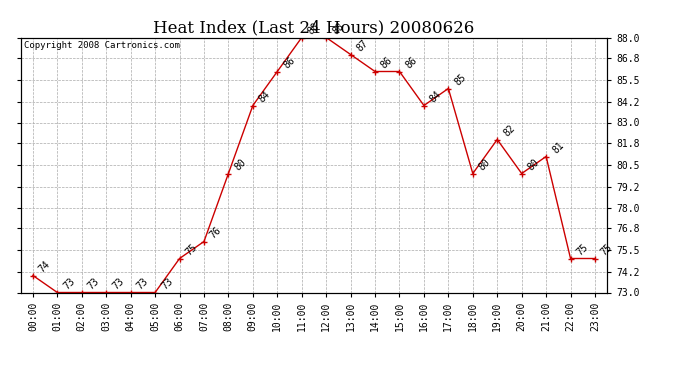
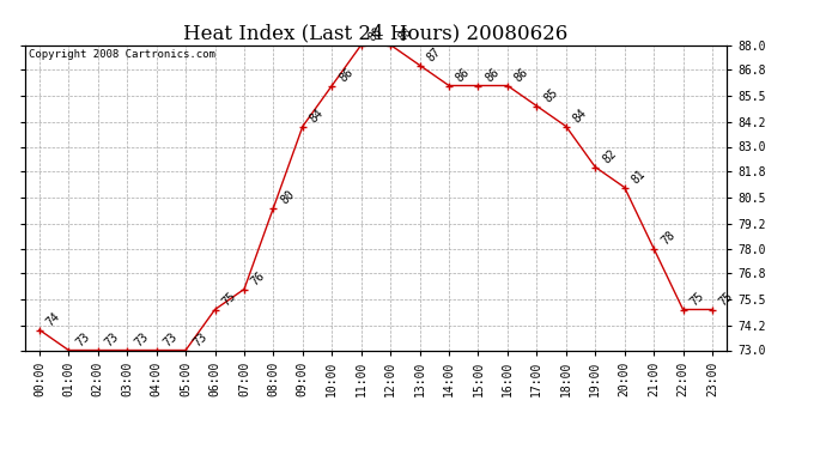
16:00: 84 -> 86
18:00: 80 -> 84
20:00: 80 -> 81
21:00: 81 -> 78
